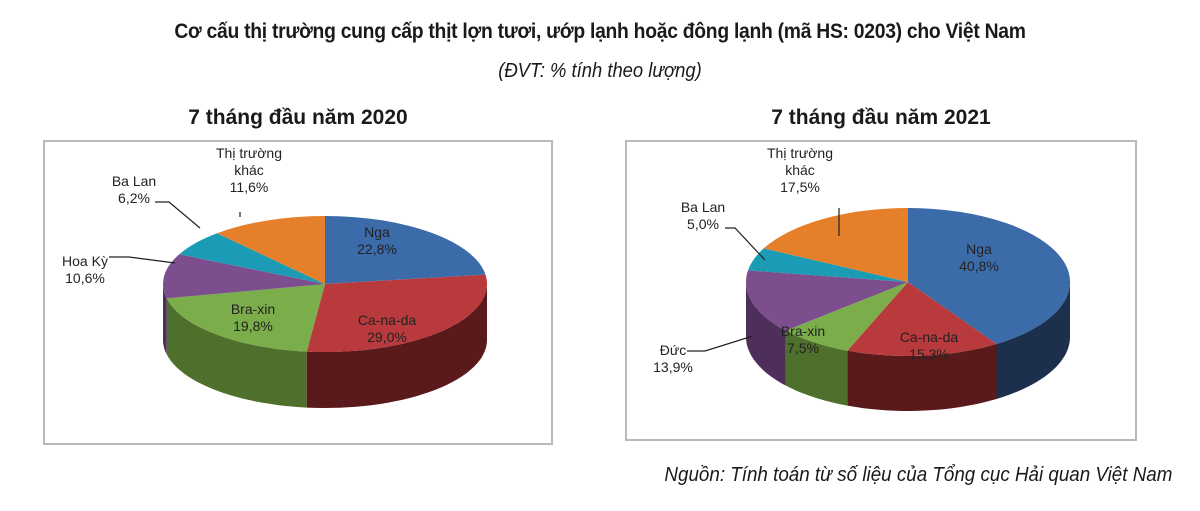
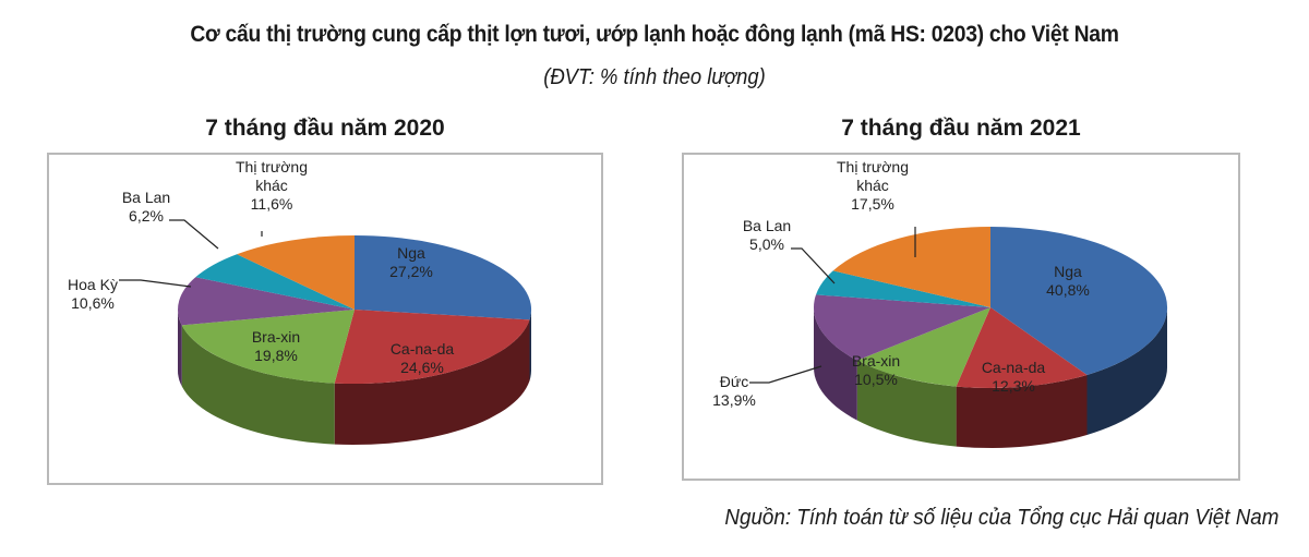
7 tháng đầu năm 2020/Nga: 22,8% -> 27,2%
7 tháng đầu năm 2020/Ca-na-da: 29,0% -> 24,6%
7 tháng đầu năm 2021/Ca-na-da: 15,3% -> 12,3%
7 tháng đầu năm 2021/Bra-xin: 7,5% -> 10,5%
